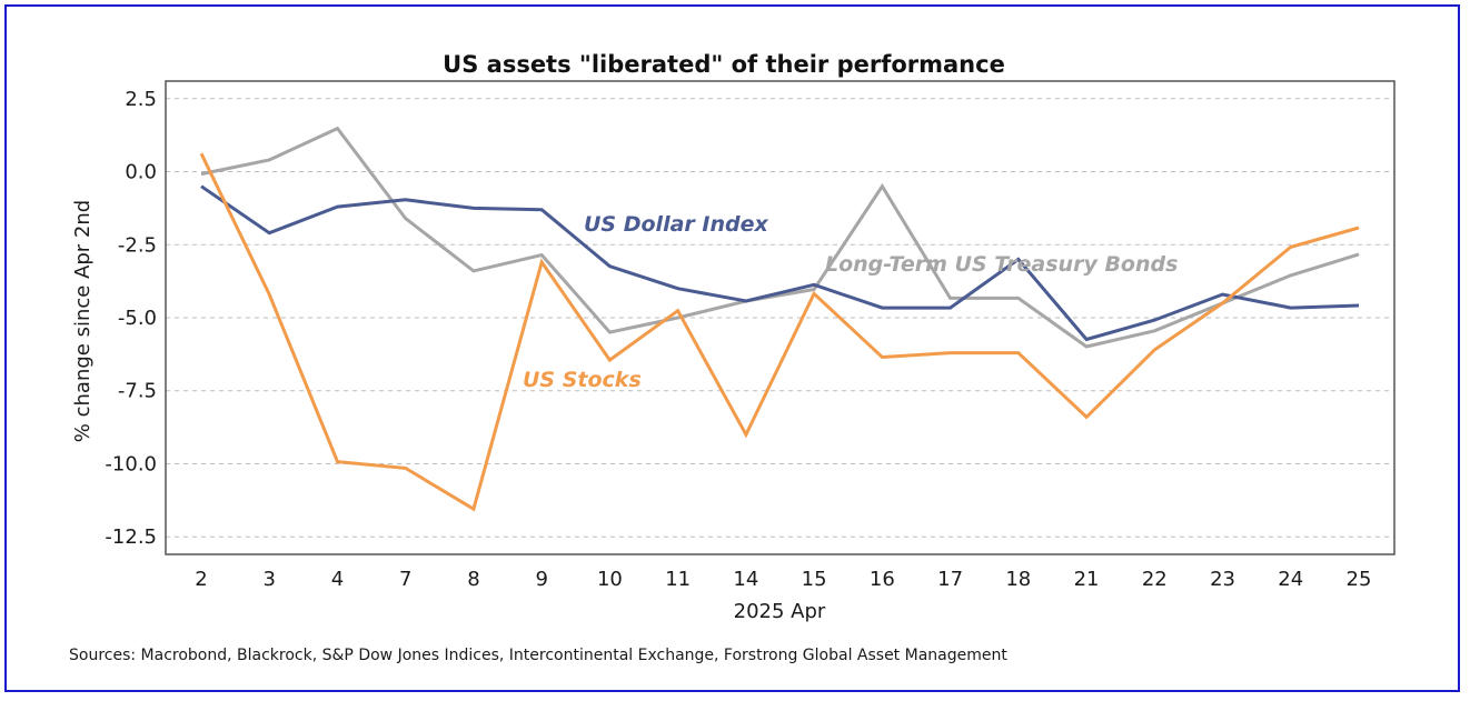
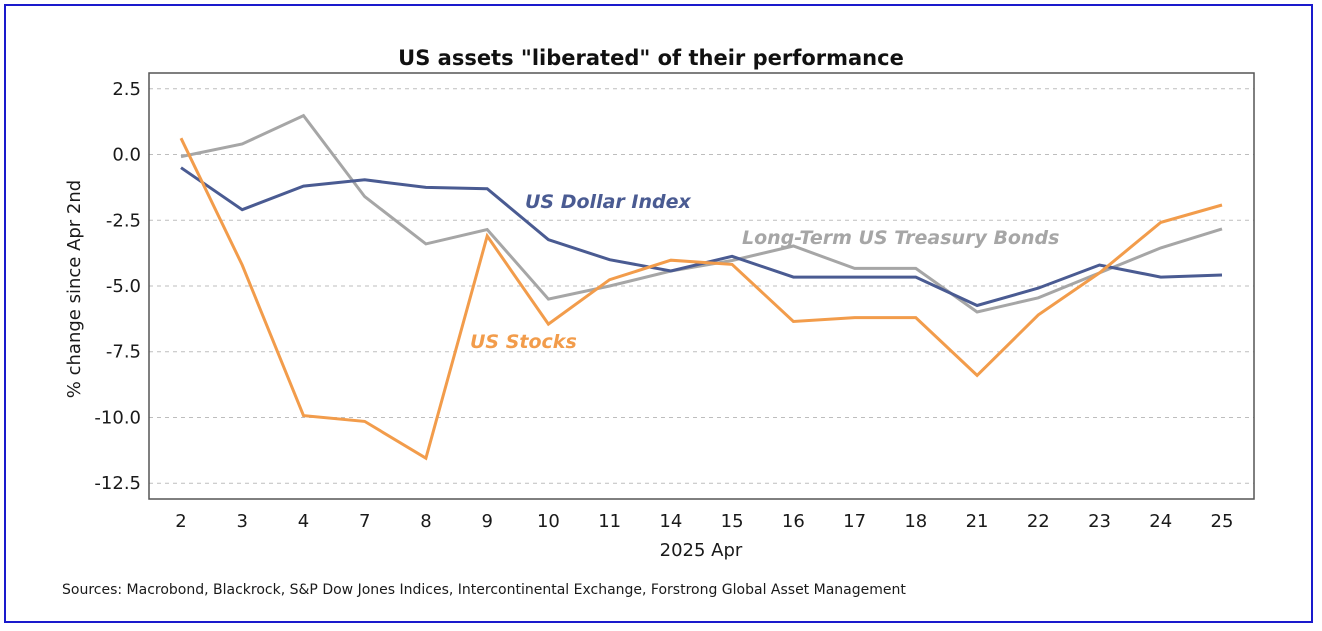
US Stocks/14: -9.0 -> -4.0
Long-Term US Treasury Bonds/16: -0.5 -> -3.5
US Dollar Index/18: -3.0 -> -4.7
